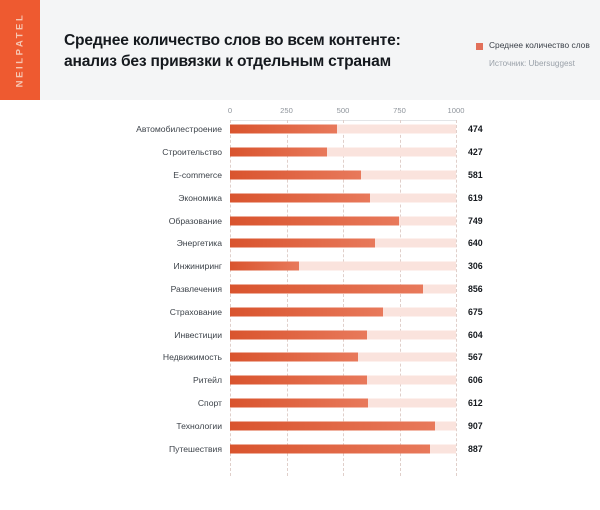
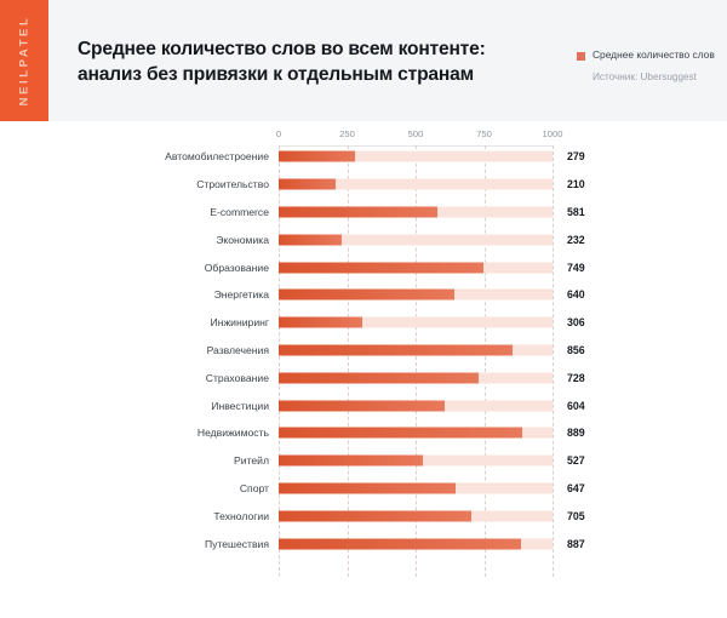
Автомобилестроение: 474 -> 279
Строительство: 427 -> 210
Экономика: 619 -> 232
Страхование: 675 -> 728
Недвижимость: 567 -> 889
Ритейл: 606 -> 527
Спорт: 612 -> 647
Технологии: 907 -> 705
